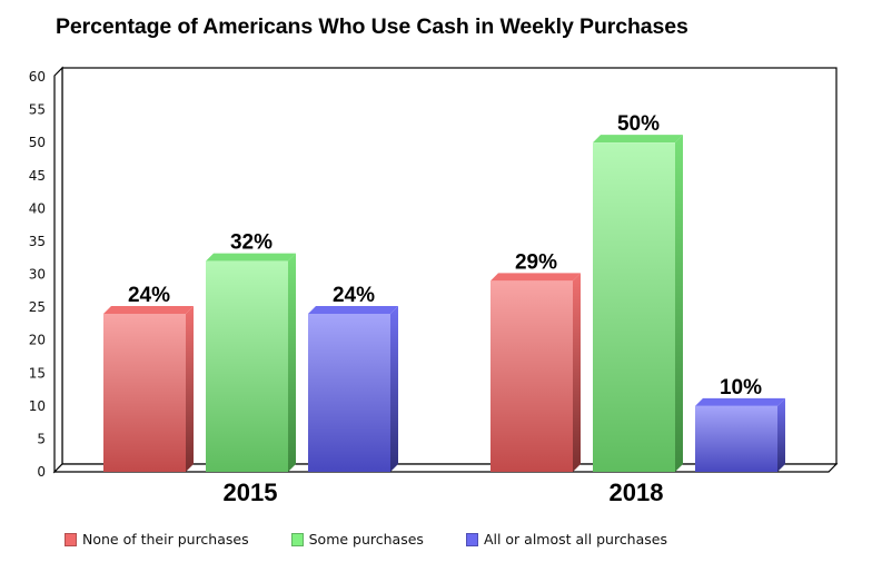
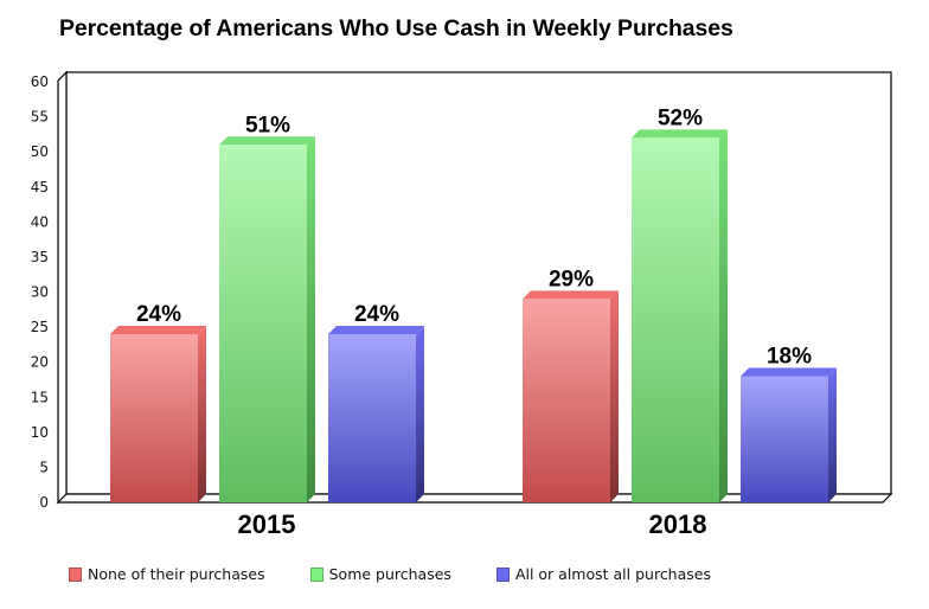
Some purchases/2015: 32% -> 51%
Some purchases/2018: 50% -> 52%
All or almost all purchases/2018: 10% -> 18%
